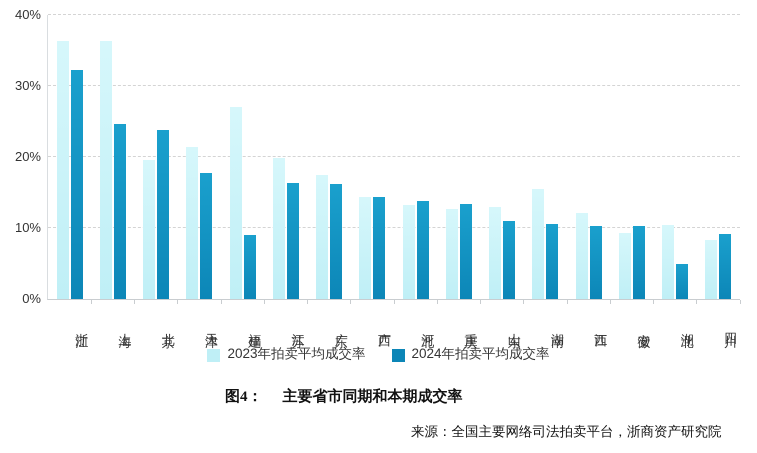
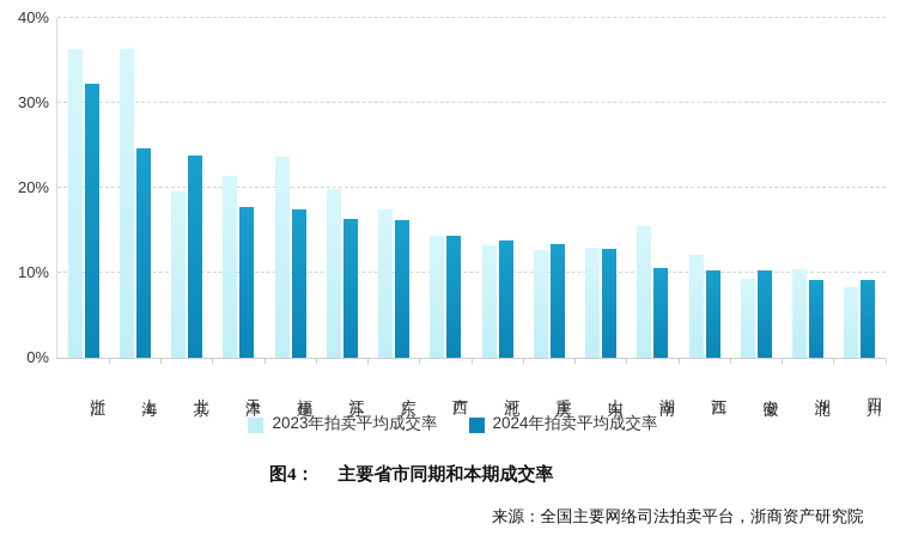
2023年拍卖平均成交率/福建: 27% -> 24%
2024年拍卖平均成交率/福建: 9% -> 17%
2024年拍卖平均成交率/山东: 11% -> 13%
2024年拍卖平均成交率/湖北: 5% -> 9%
